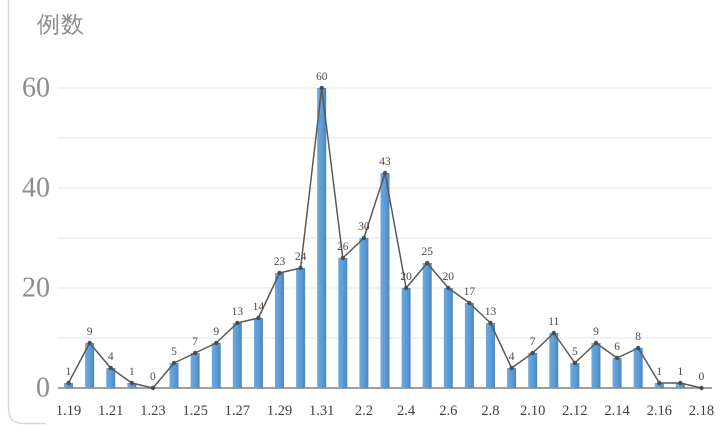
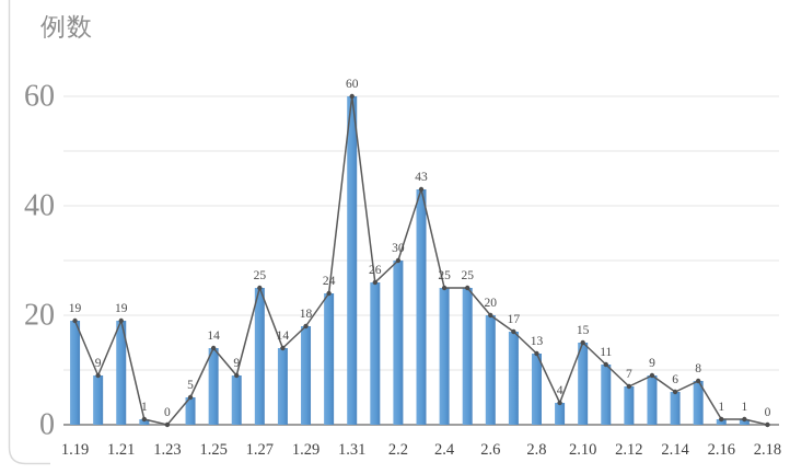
1.19: 1 -> 19
1.21: 4 -> 19
1.25: 7 -> 14
1.27: 13 -> 25
1.29: 23 -> 18
2.4: 20 -> 25
2.10: 7 -> 15
2.12: 5 -> 7
